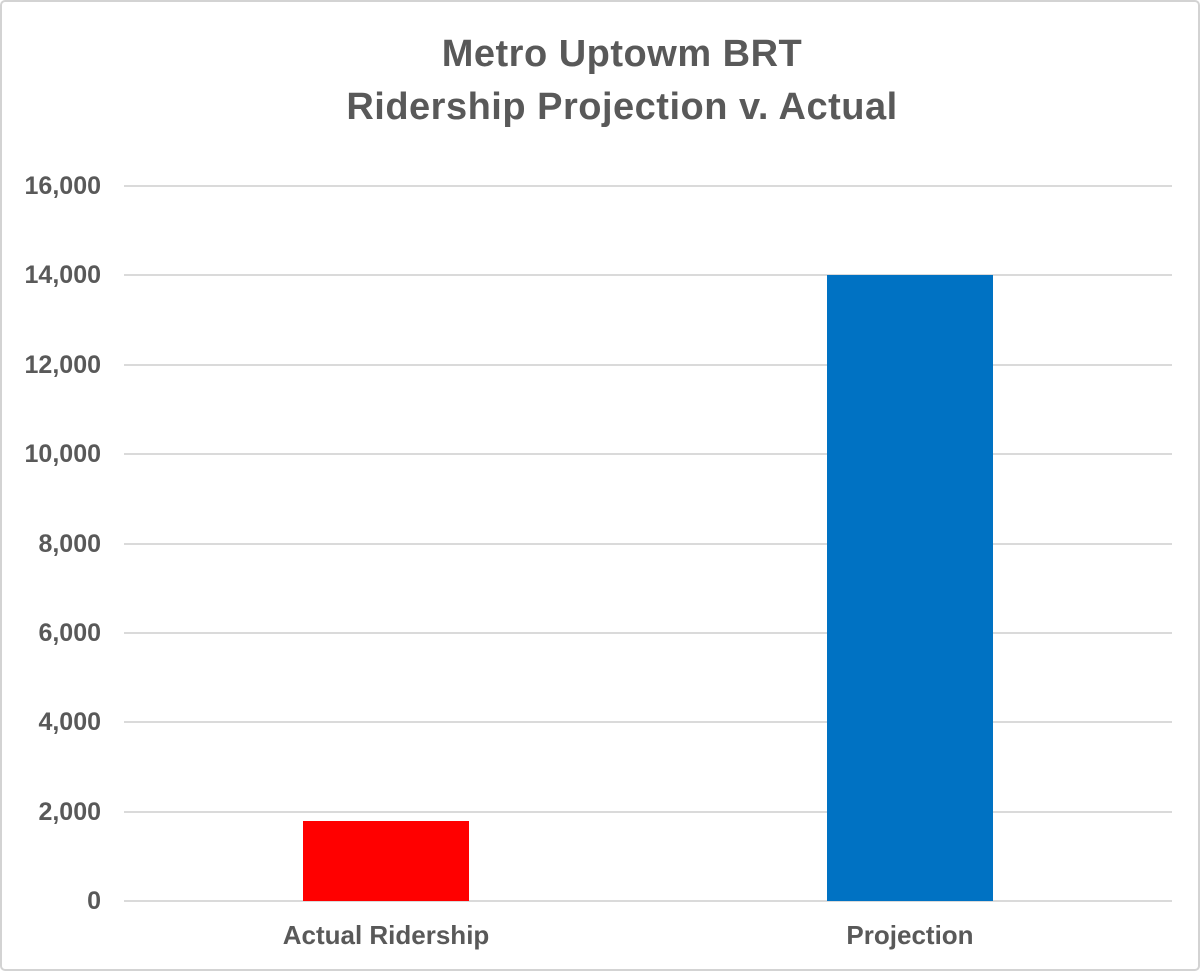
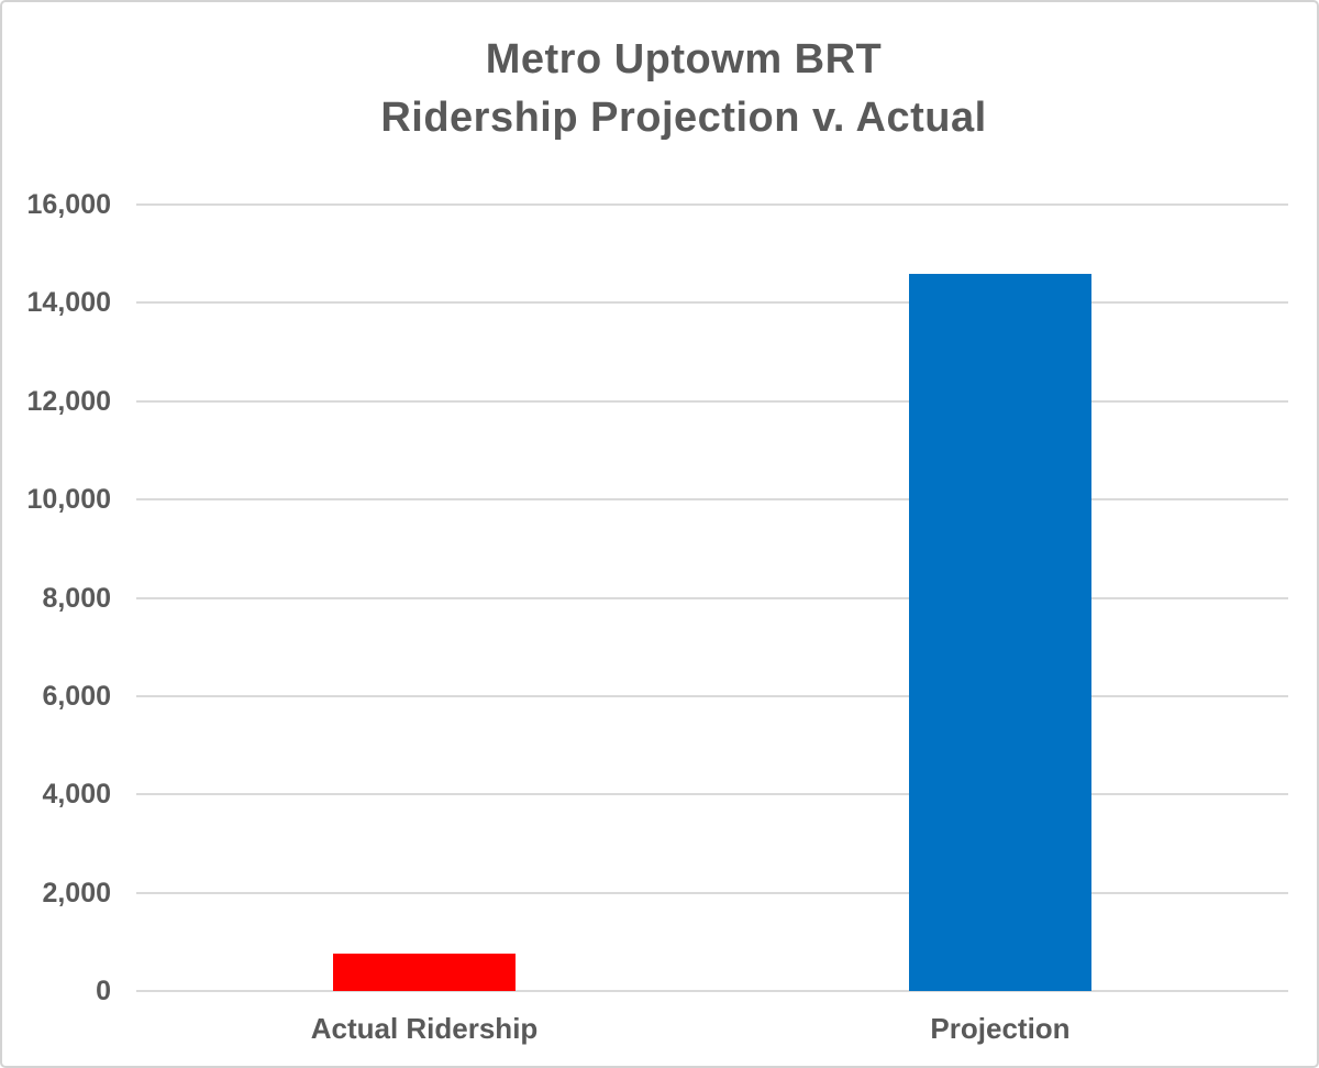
Actual Ridership: 1800 -> 800
Projection: 14000 -> 14600
